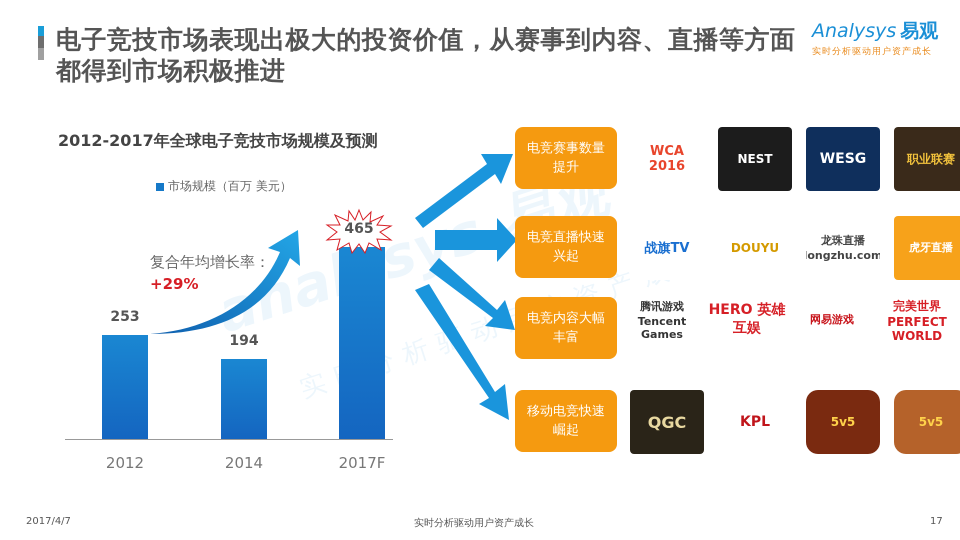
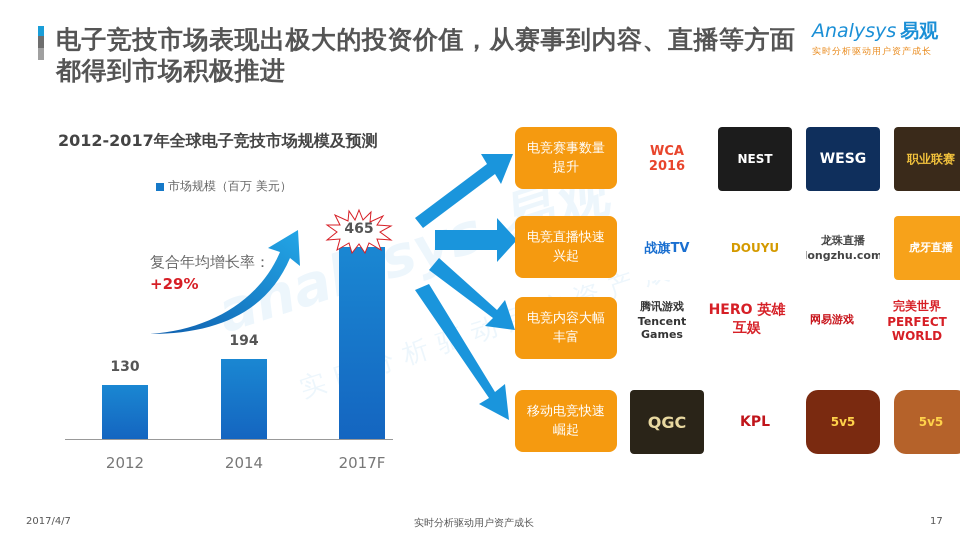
2012: 253 -> 130
